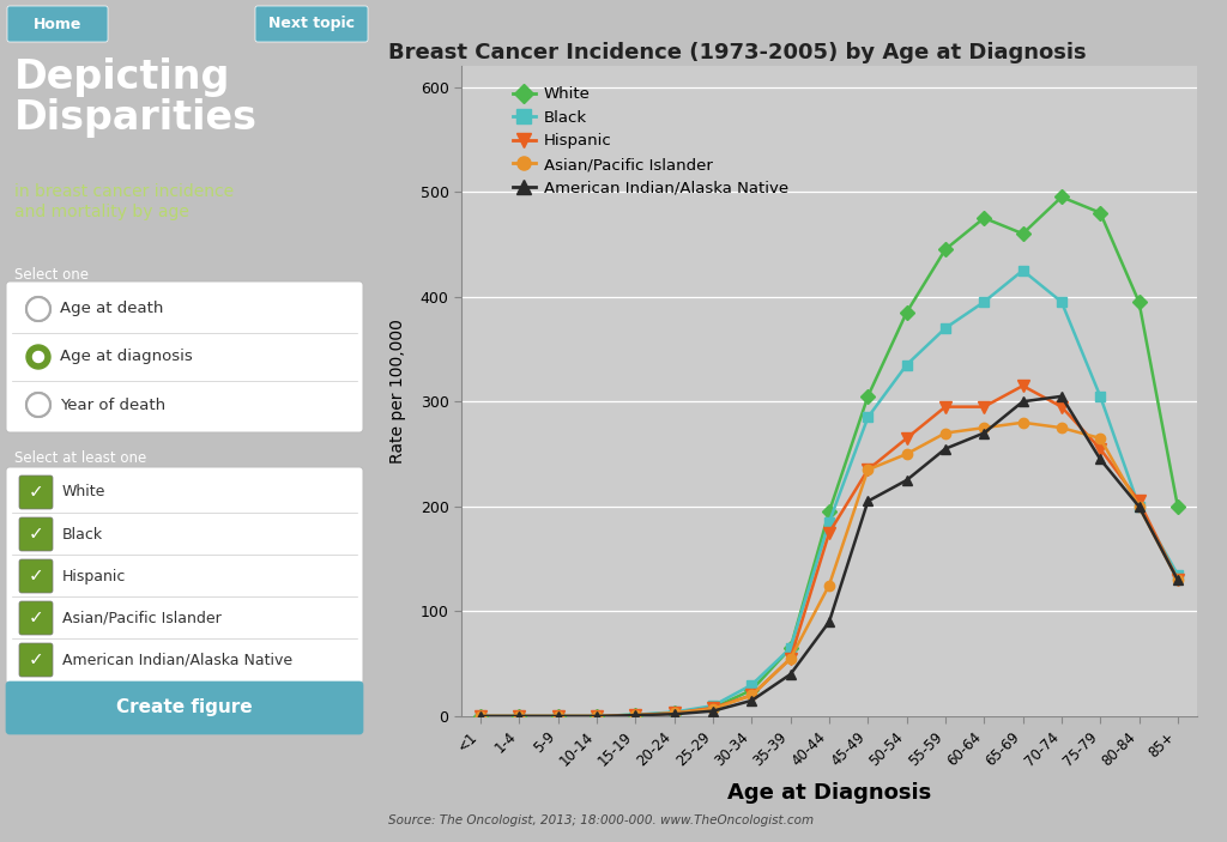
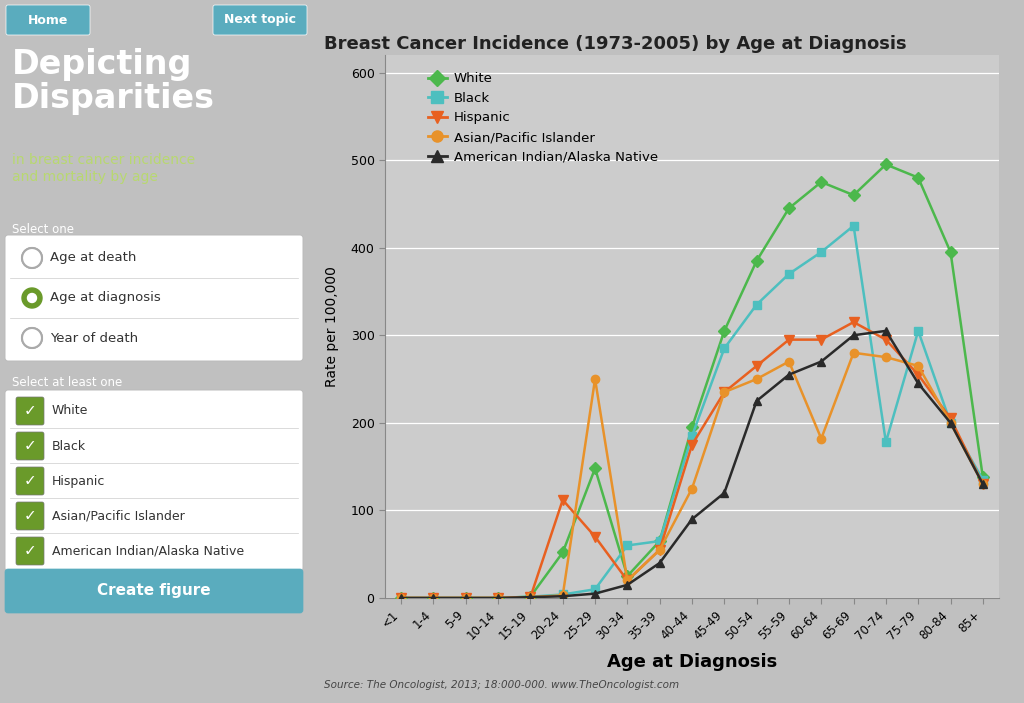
White/20-24: 3 -> 52
Hispanic/20-24: 3 -> 112
White/25-29: 8 -> 148
Hispanic/25-29: 8 -> 70
Asian/Pacific Islander/25-29: 7 -> 250
Black/30-34: 30 -> 60
American Indian/Alaska Native/45-49: 205 -> 120
Asian/Pacific Islander/60-64: 275 -> 182
Black/70-74: 395 -> 178
White/85+: 200 -> 138
